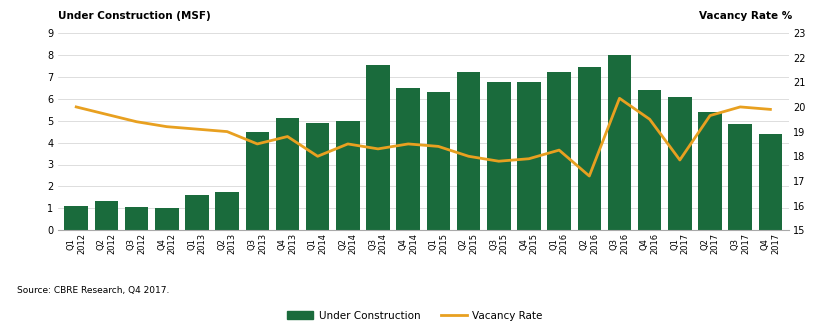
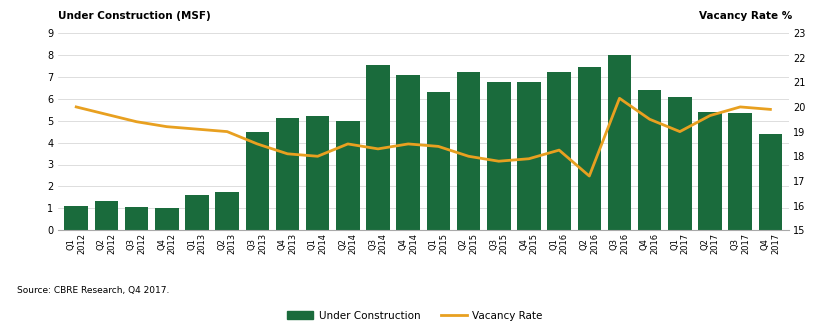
Vacancy Rate/Q4 2013: 18.80 -> 18.10
Under Construction/Q1 2014: 4.90 -> 5.20
Under Construction/Q4 2014: 6.50 -> 7.10
Vacancy Rate/Q1 2017: 17.85 -> 19.00
Under Construction/Q3 2017: 4.85 -> 5.35
